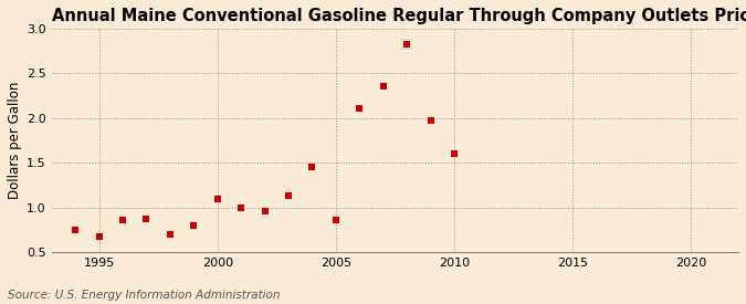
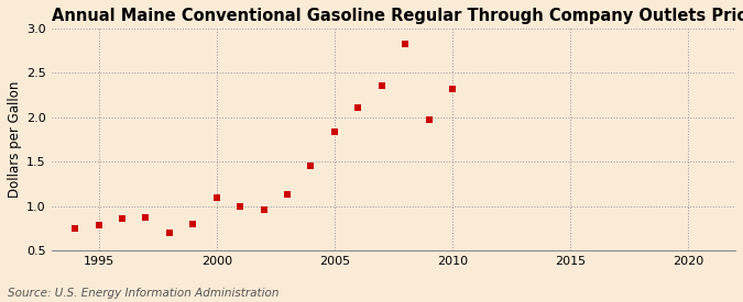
1995: 0.68 -> 0.79
2005: 0.86 -> 1.84
2010: 1.60 -> 2.32
